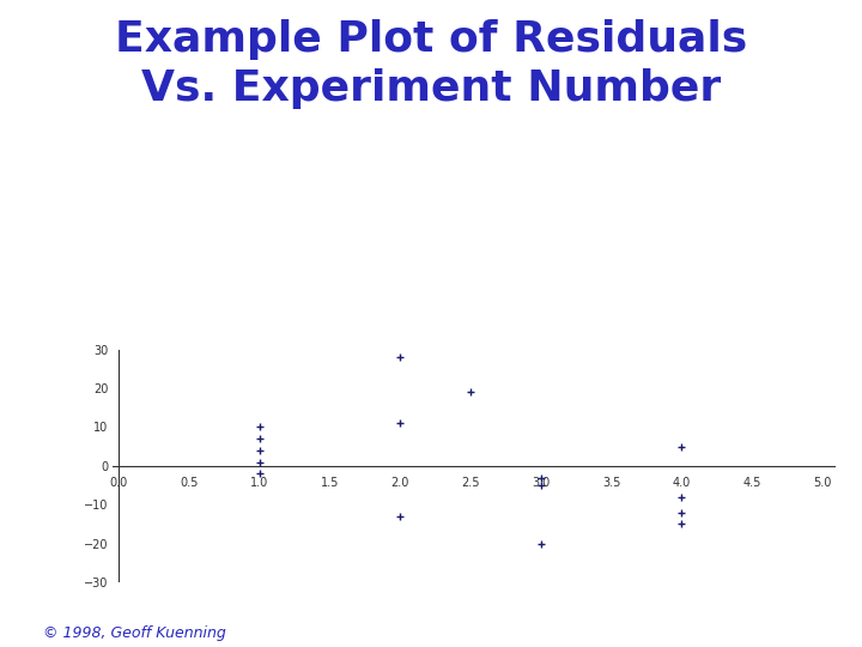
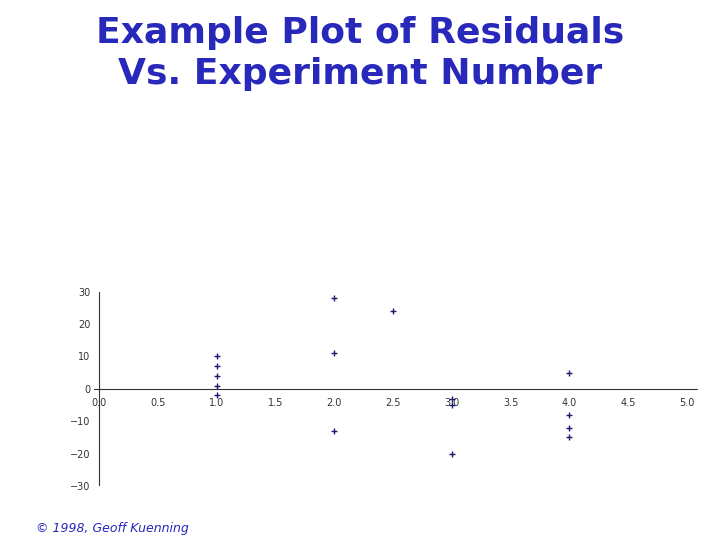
2.5: 19 -> 24
